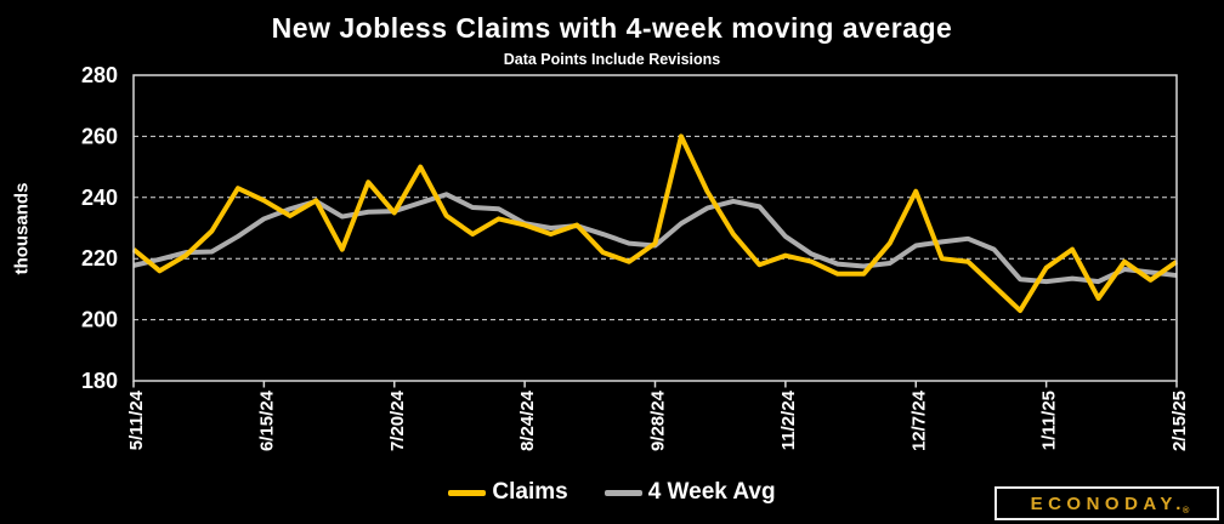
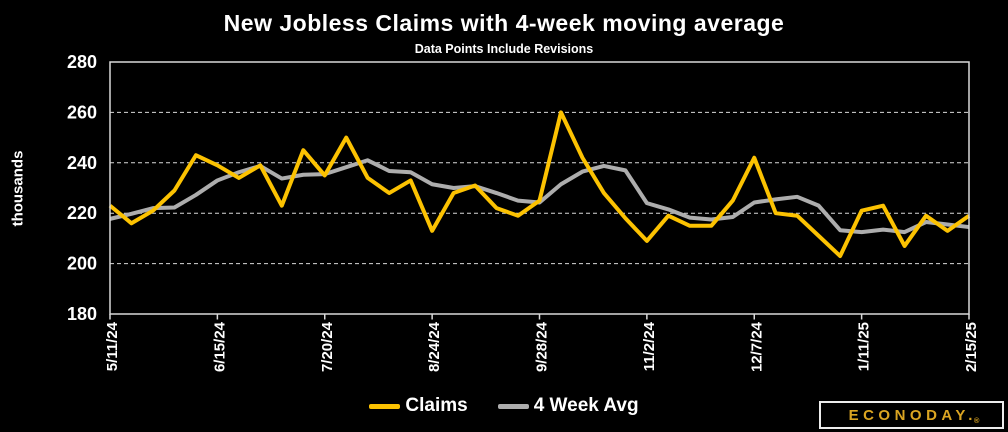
Claims/8/24/24: 231 -> 213
Claims/11/2/24: 221 -> 209
4 Week Avg/11/2/24: 227 -> 224
Claims/1/11/25: 217 -> 221
